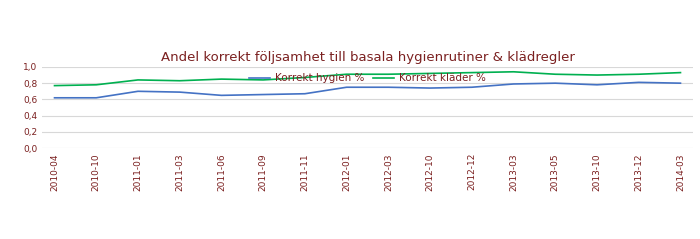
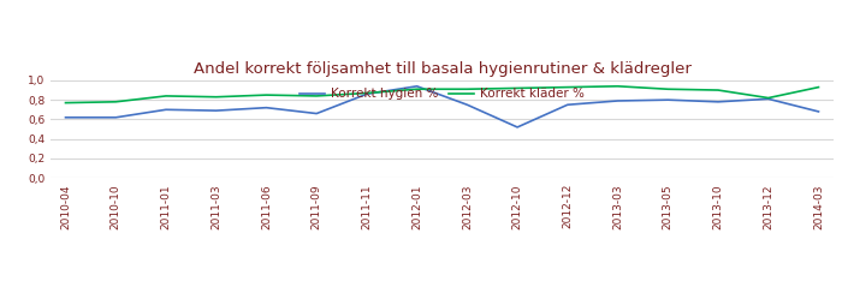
Korrekt hygien %/2011-06: 0,65 -> 0,72
Korrekt hygien %/2011-11: 0,67 -> 0,86
Korrekt hygien %/2012-01: 0,75 -> 0,94
Korrekt hygien %/2012-10: 0,74 -> 0,52
Korrekt kläder %/2013-12: 0,91 -> 0,82
Korrekt hygien %/2014-03: 0,80 -> 0,68
